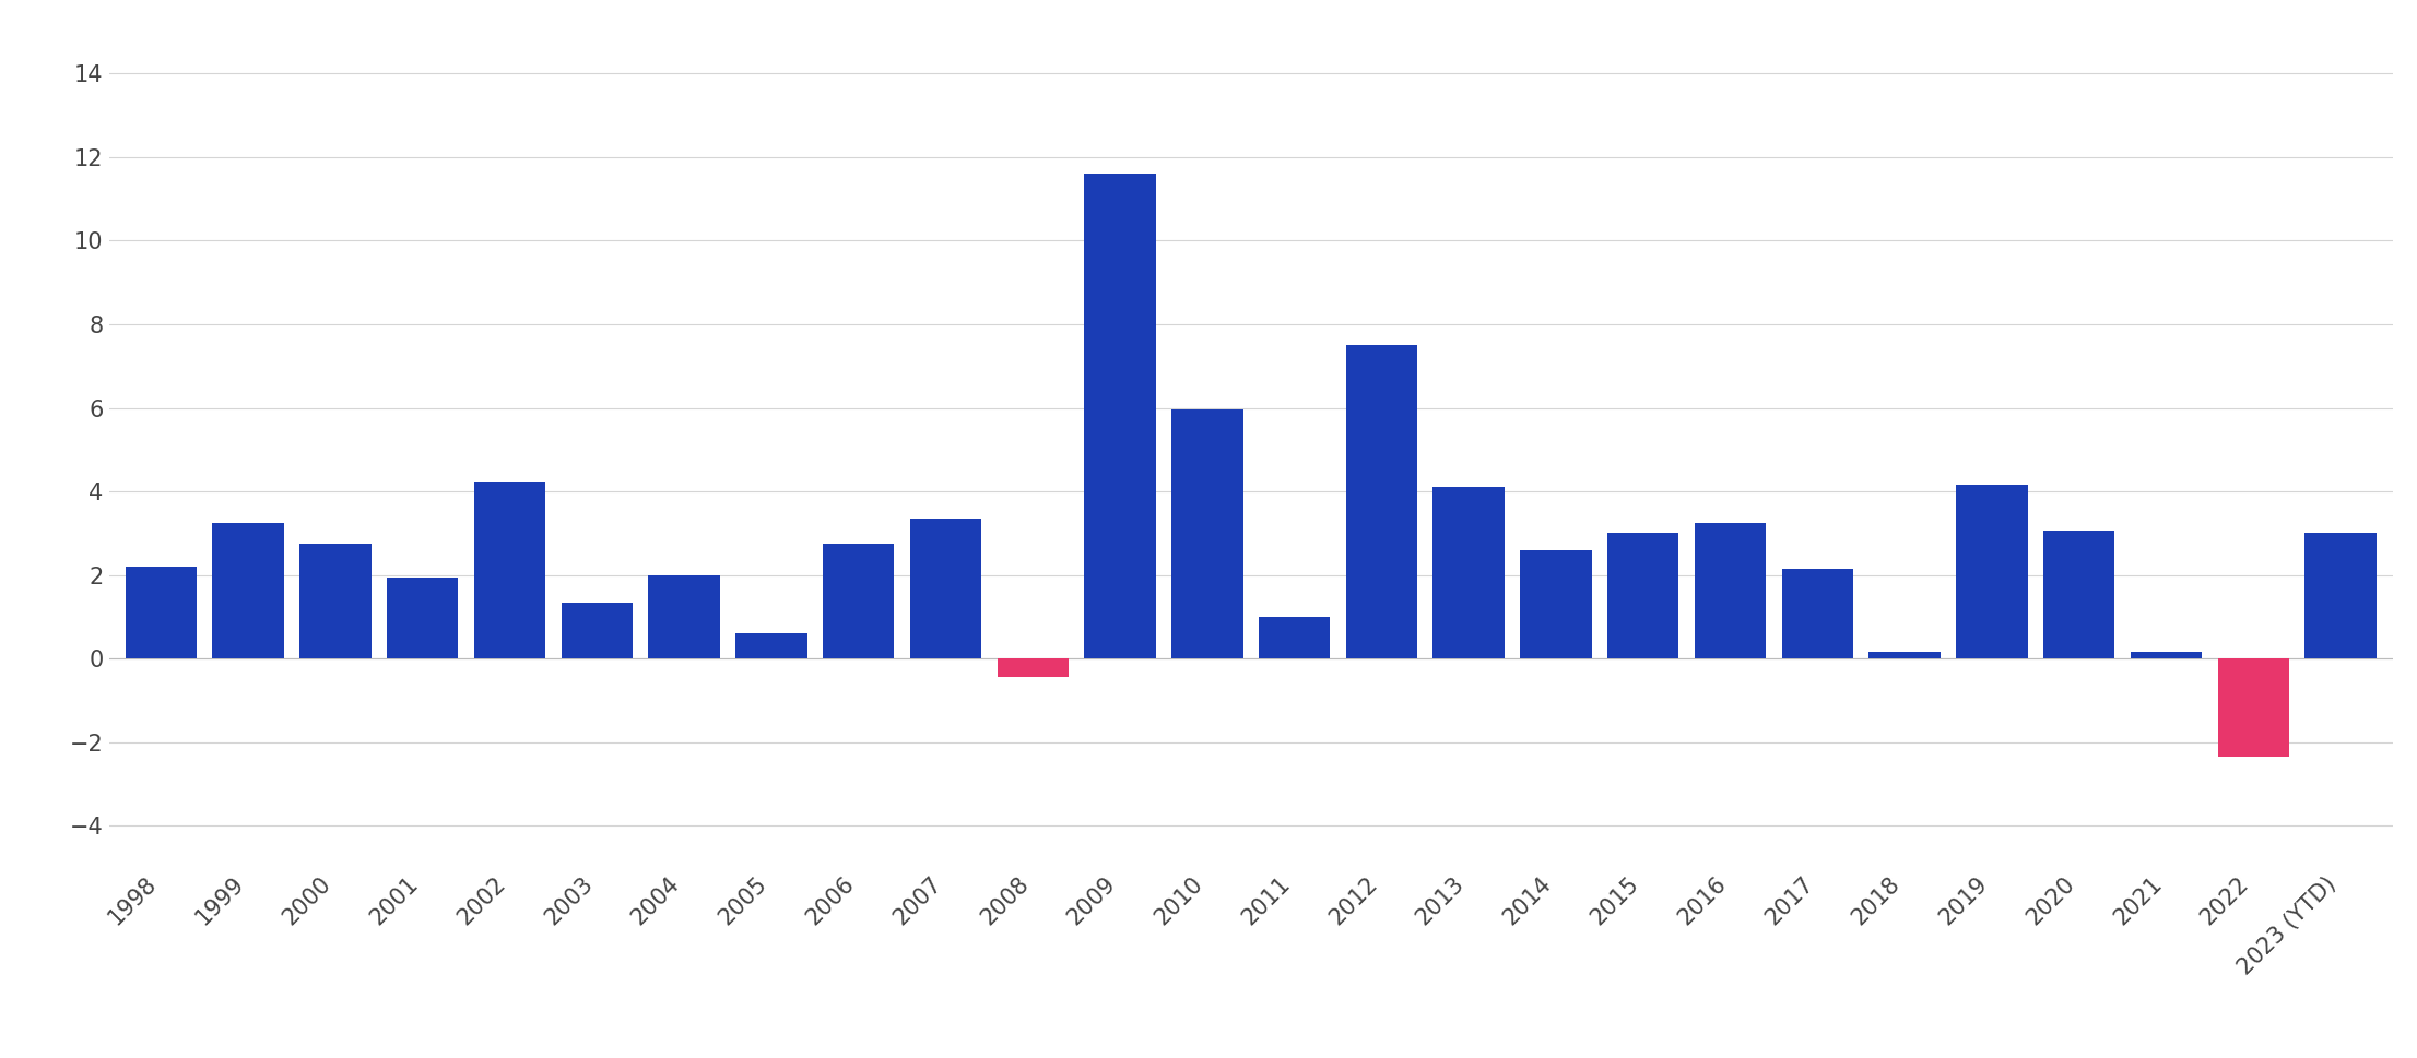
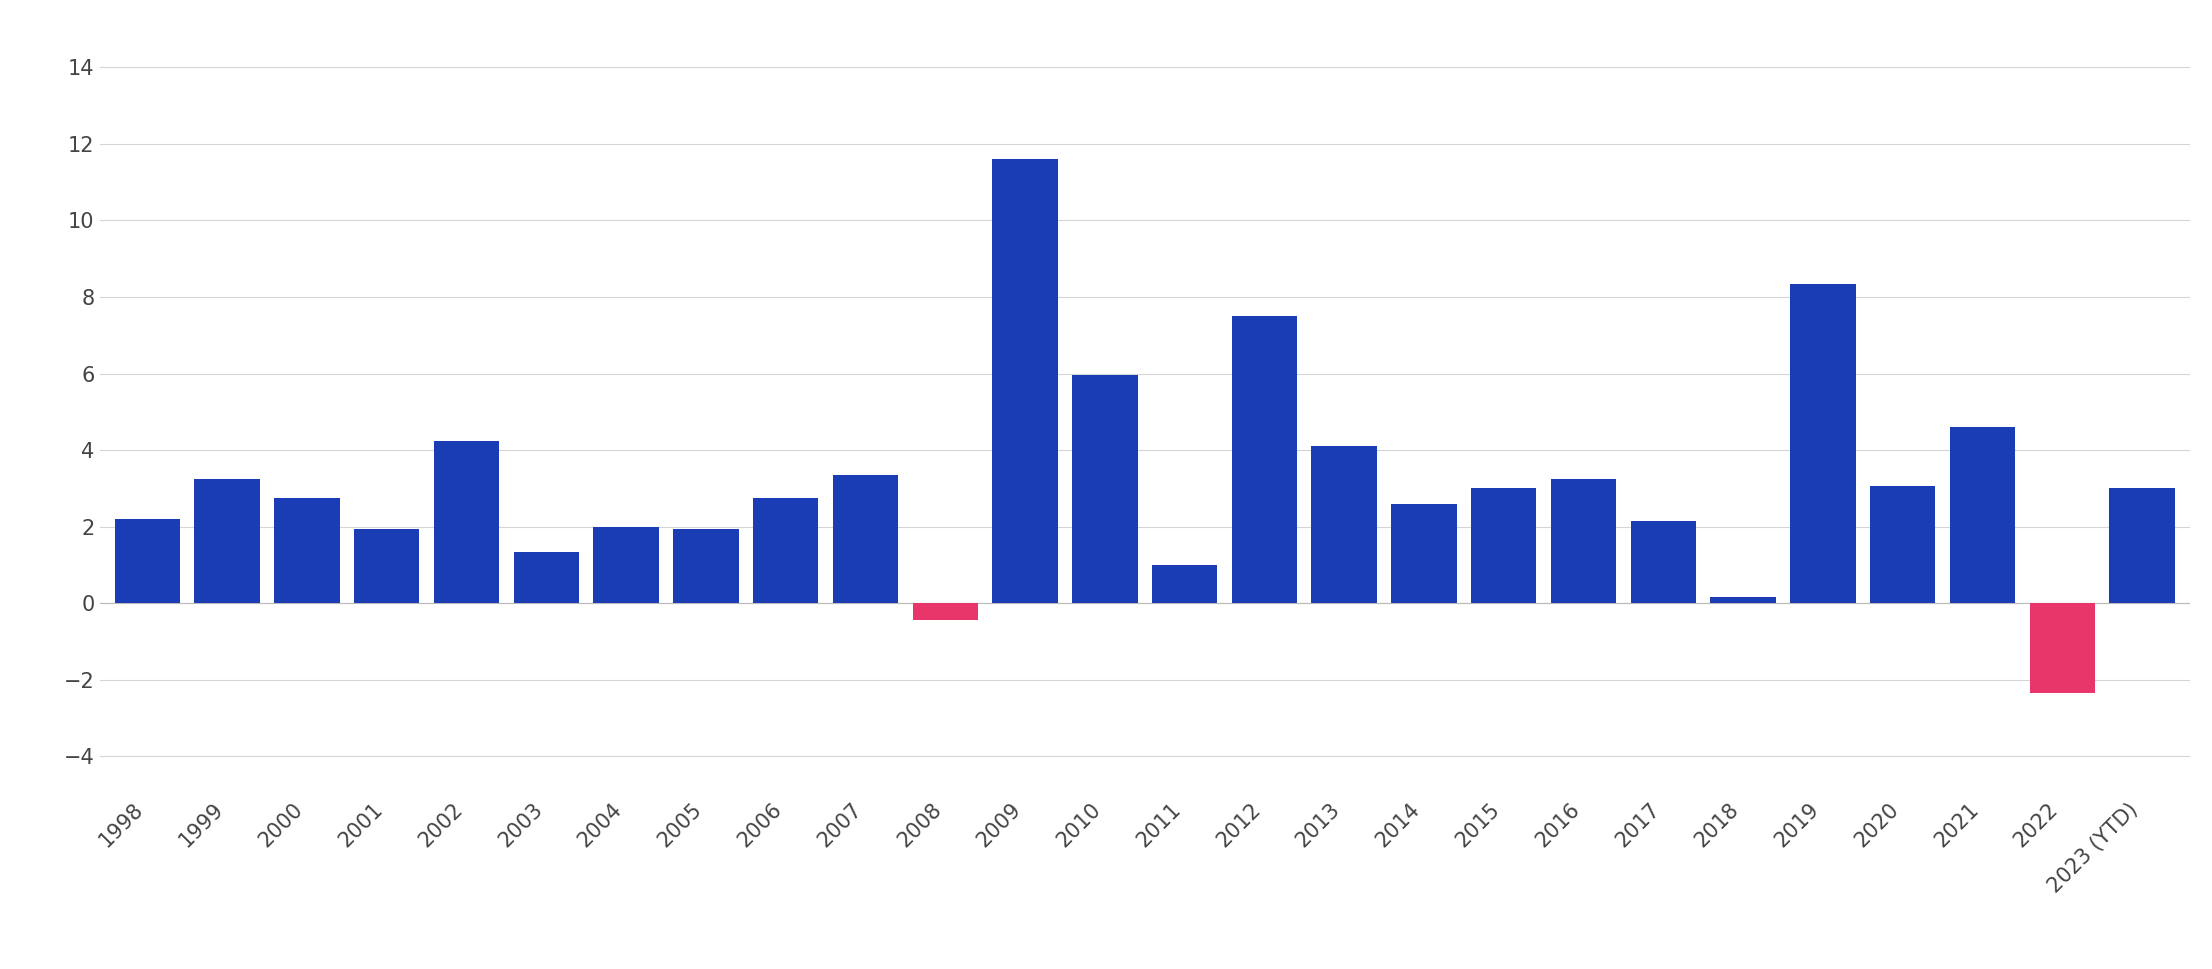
2005: 0.60 -> 1.95
2019: 4.15 -> 8.35
2021: 0.15 -> 4.60
